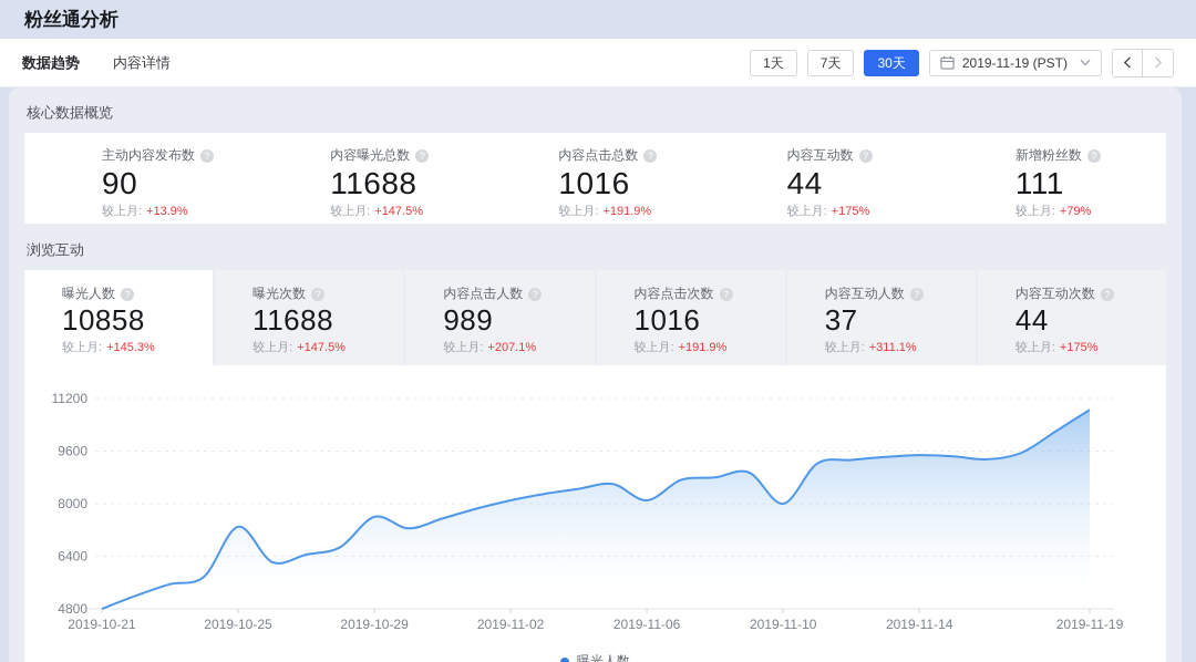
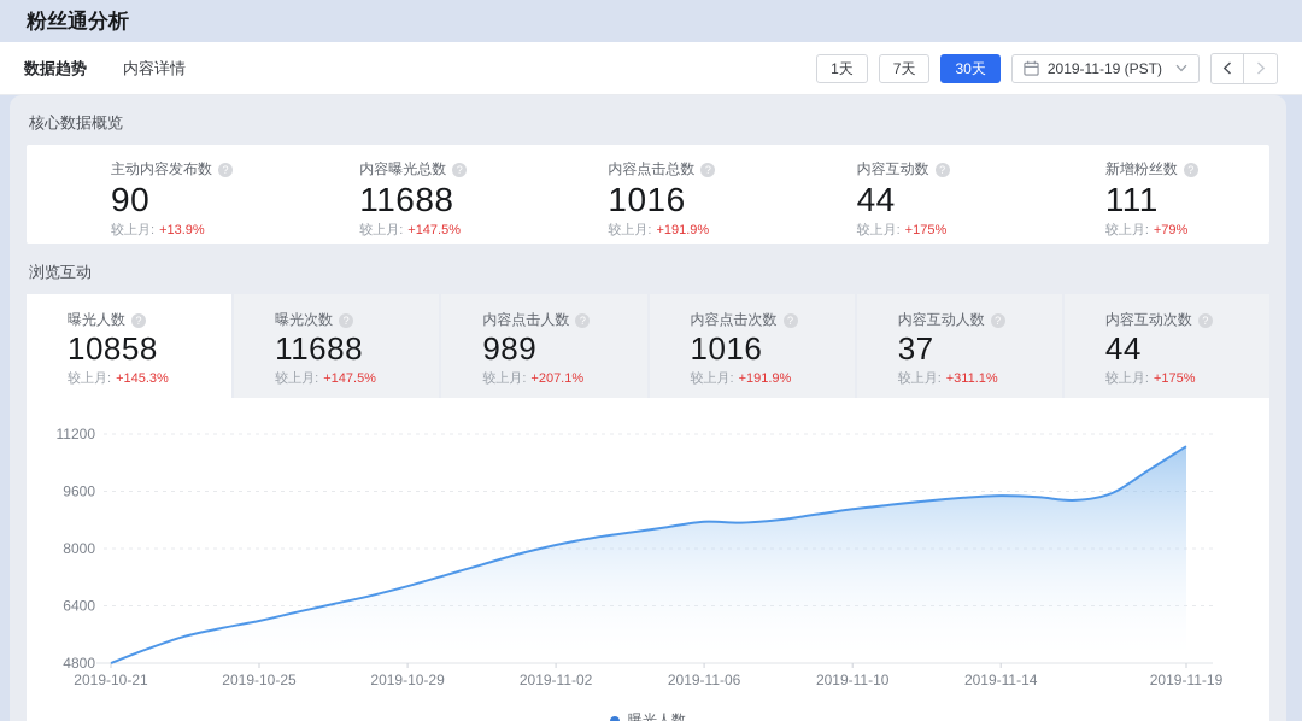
2019-10-25: 7300 -> 6000
2019-10-29: 7600 -> 7000
2019-11-06: 8100 -> 8800
2019-11-10: 8000 -> 9100
